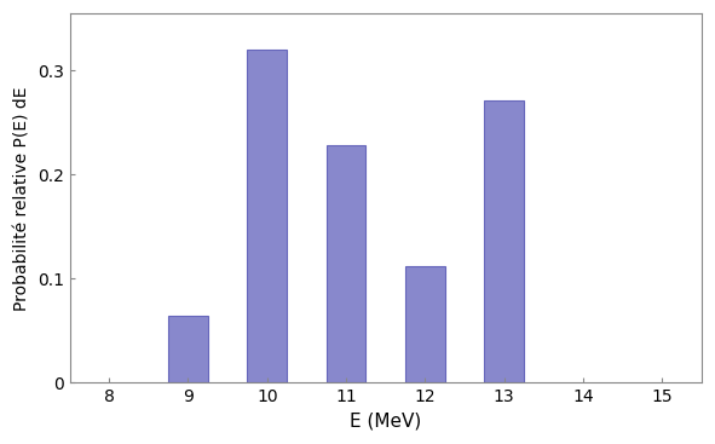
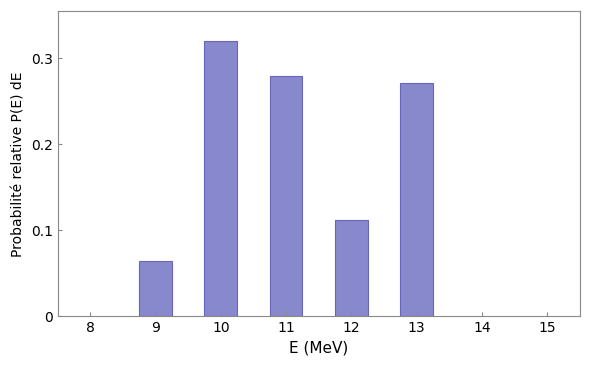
11: 0.228 -> 0.280
